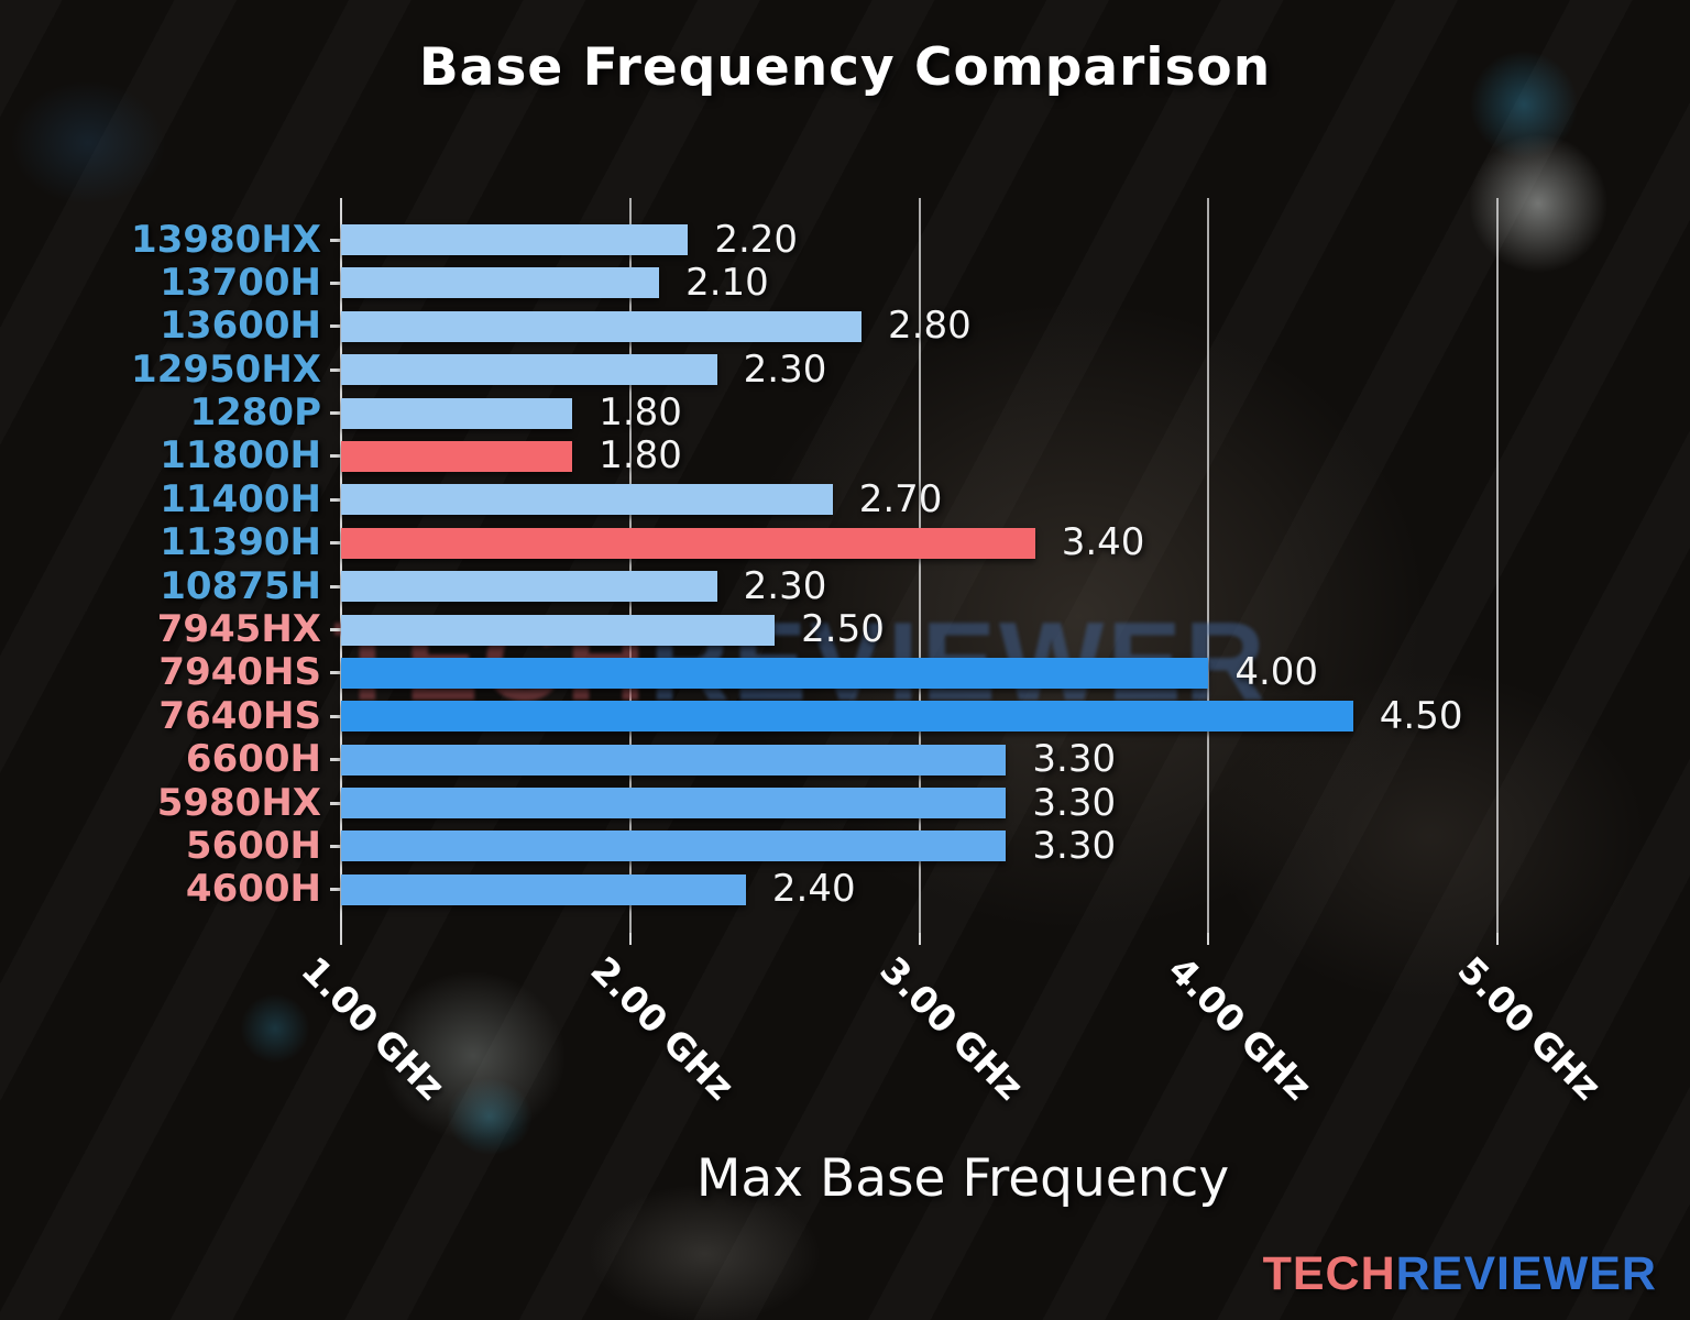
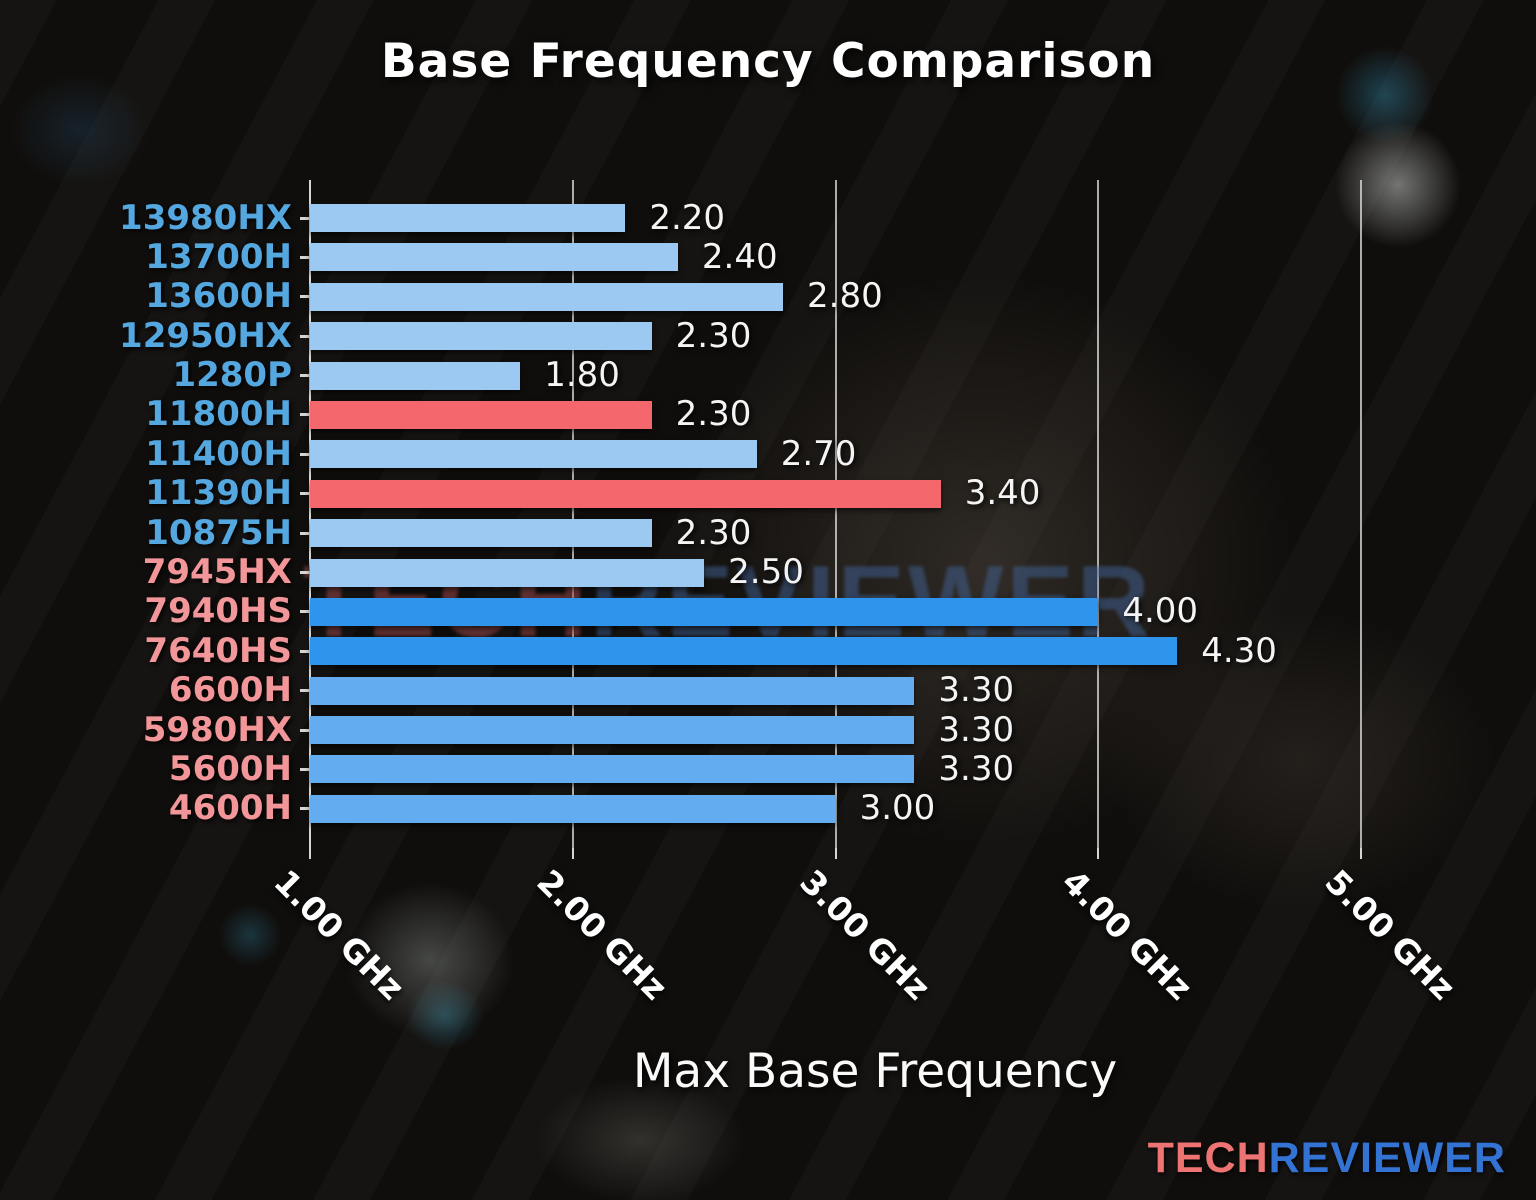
13700H: 2.10 -> 2.40
11800H: 1.80 -> 2.30
7640HS: 4.50 -> 4.30
4600H: 2.40 -> 3.00
